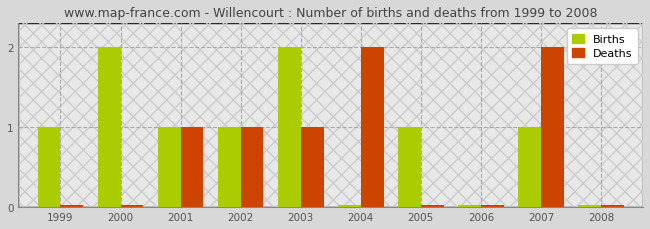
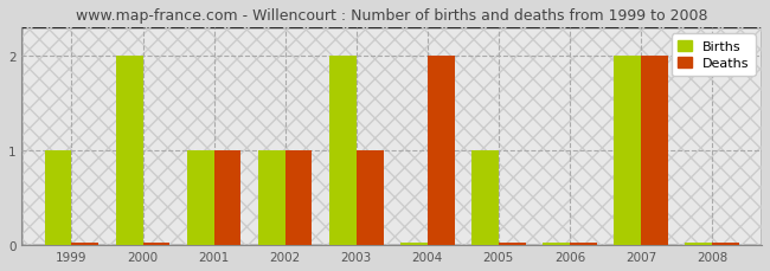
Births/2007: 1 -> 2
